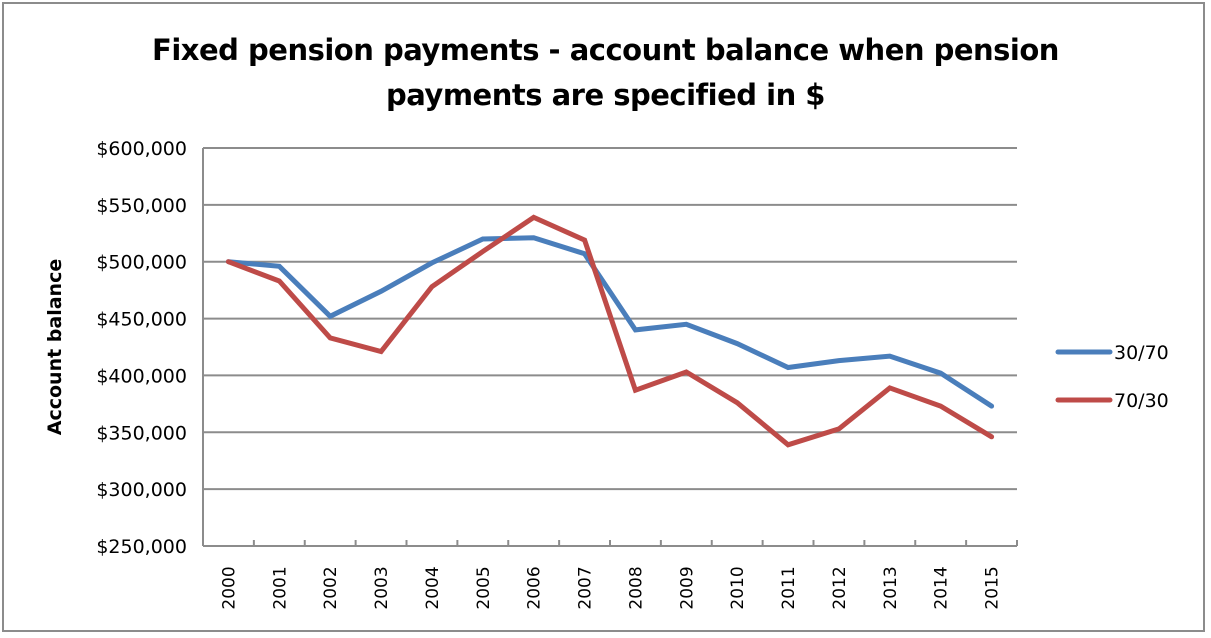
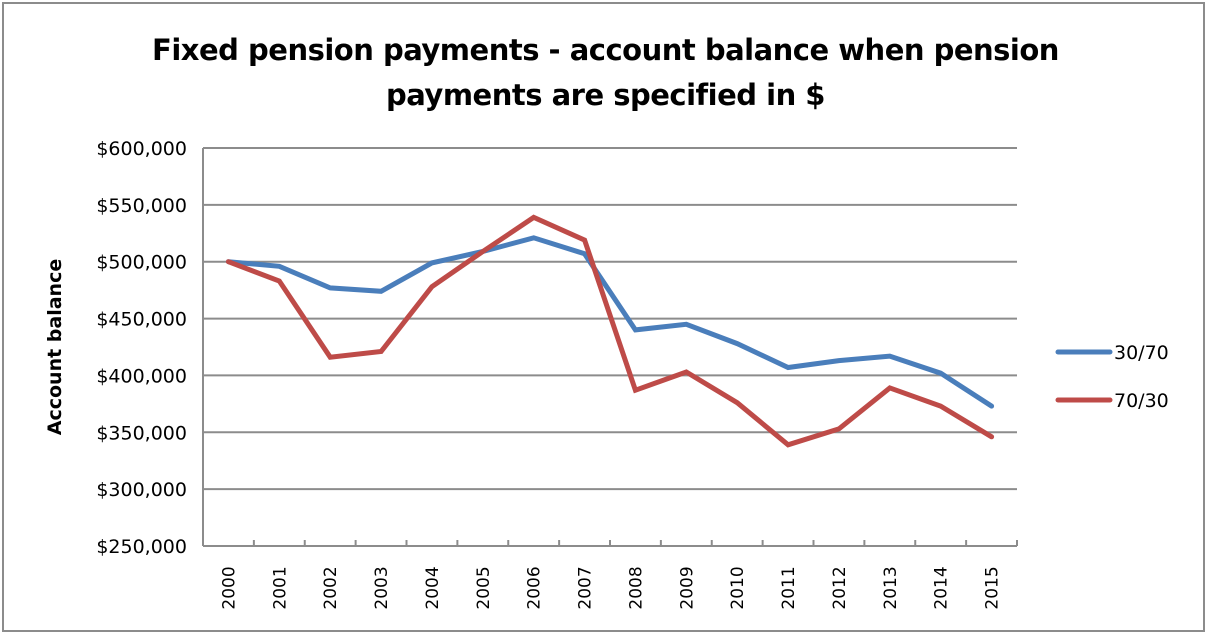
30/70/2002: $452000 -> $477000
70/30/2002: $433000 -> $416000
30/70/2005: $520000 -> $509000
